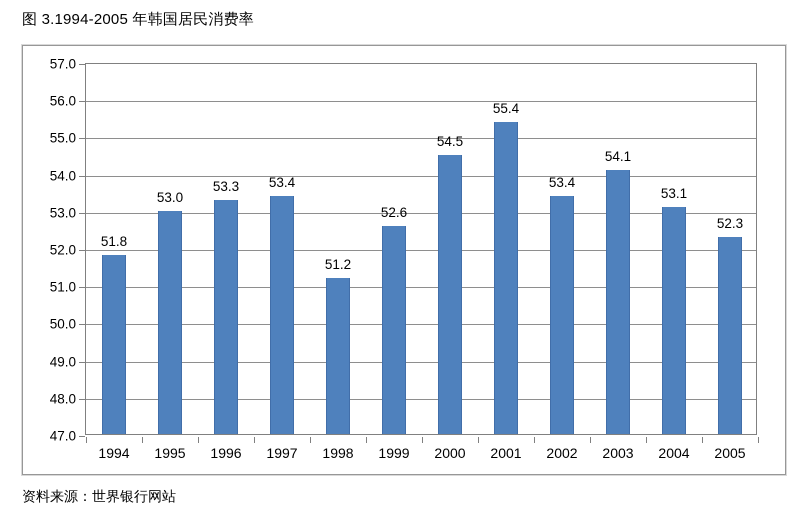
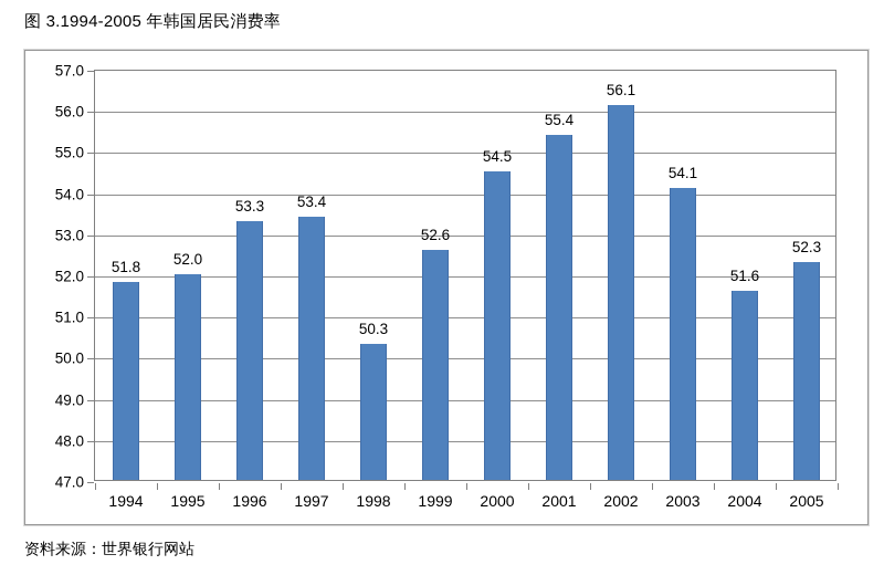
1995: 53.0 -> 52.0
1998: 51.2 -> 50.3
2002: 53.4 -> 56.1
2004: 53.1 -> 51.6
